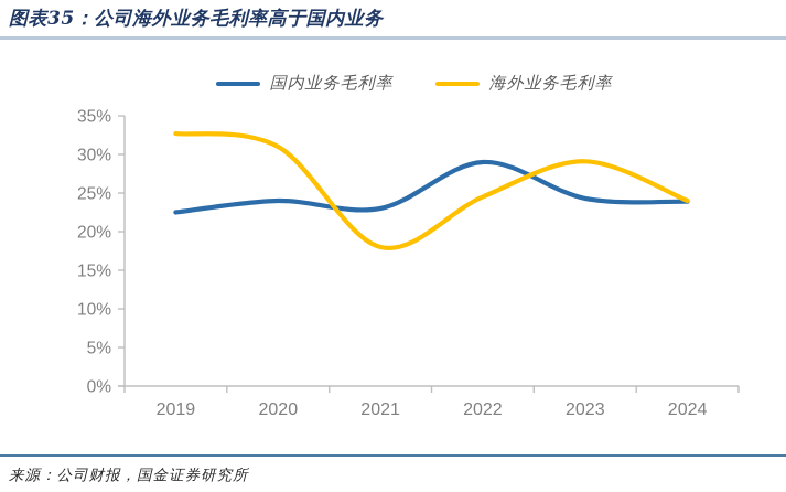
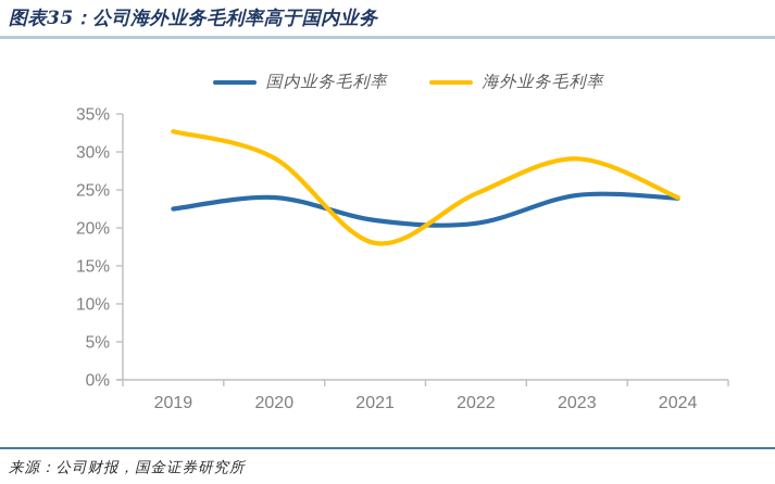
海外业务毛利率/2020: 31% -> 29%
国内业务毛利率/2021: 23% -> 21%
国内业务毛利率/2022: 29% -> 21%
